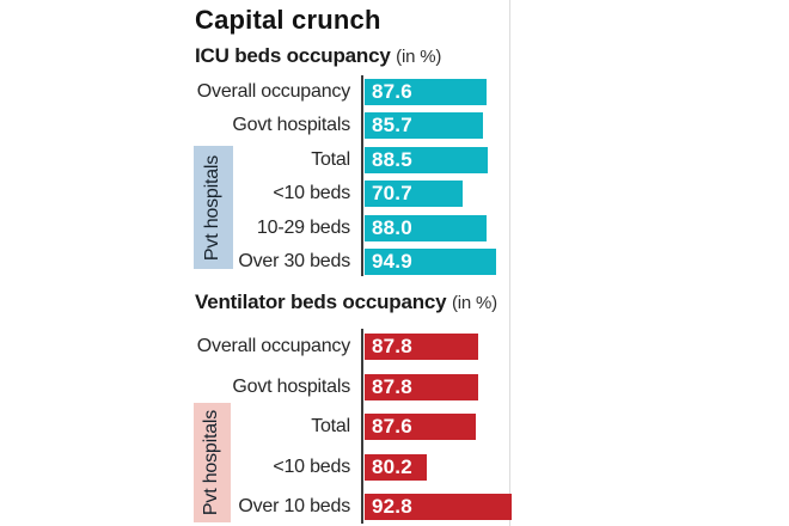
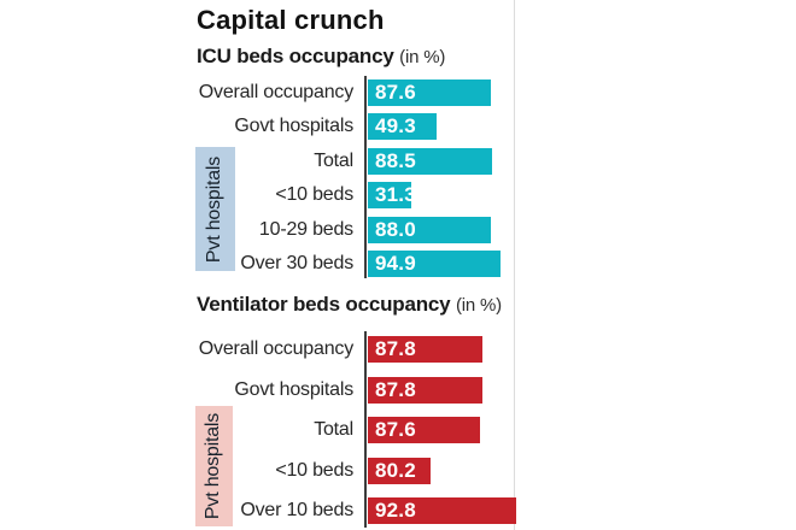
ICU beds occupancy/Govt hospitals: 85.7 -> 49.3
ICU beds occupancy/<10 beds: 70.7 -> 31.3
